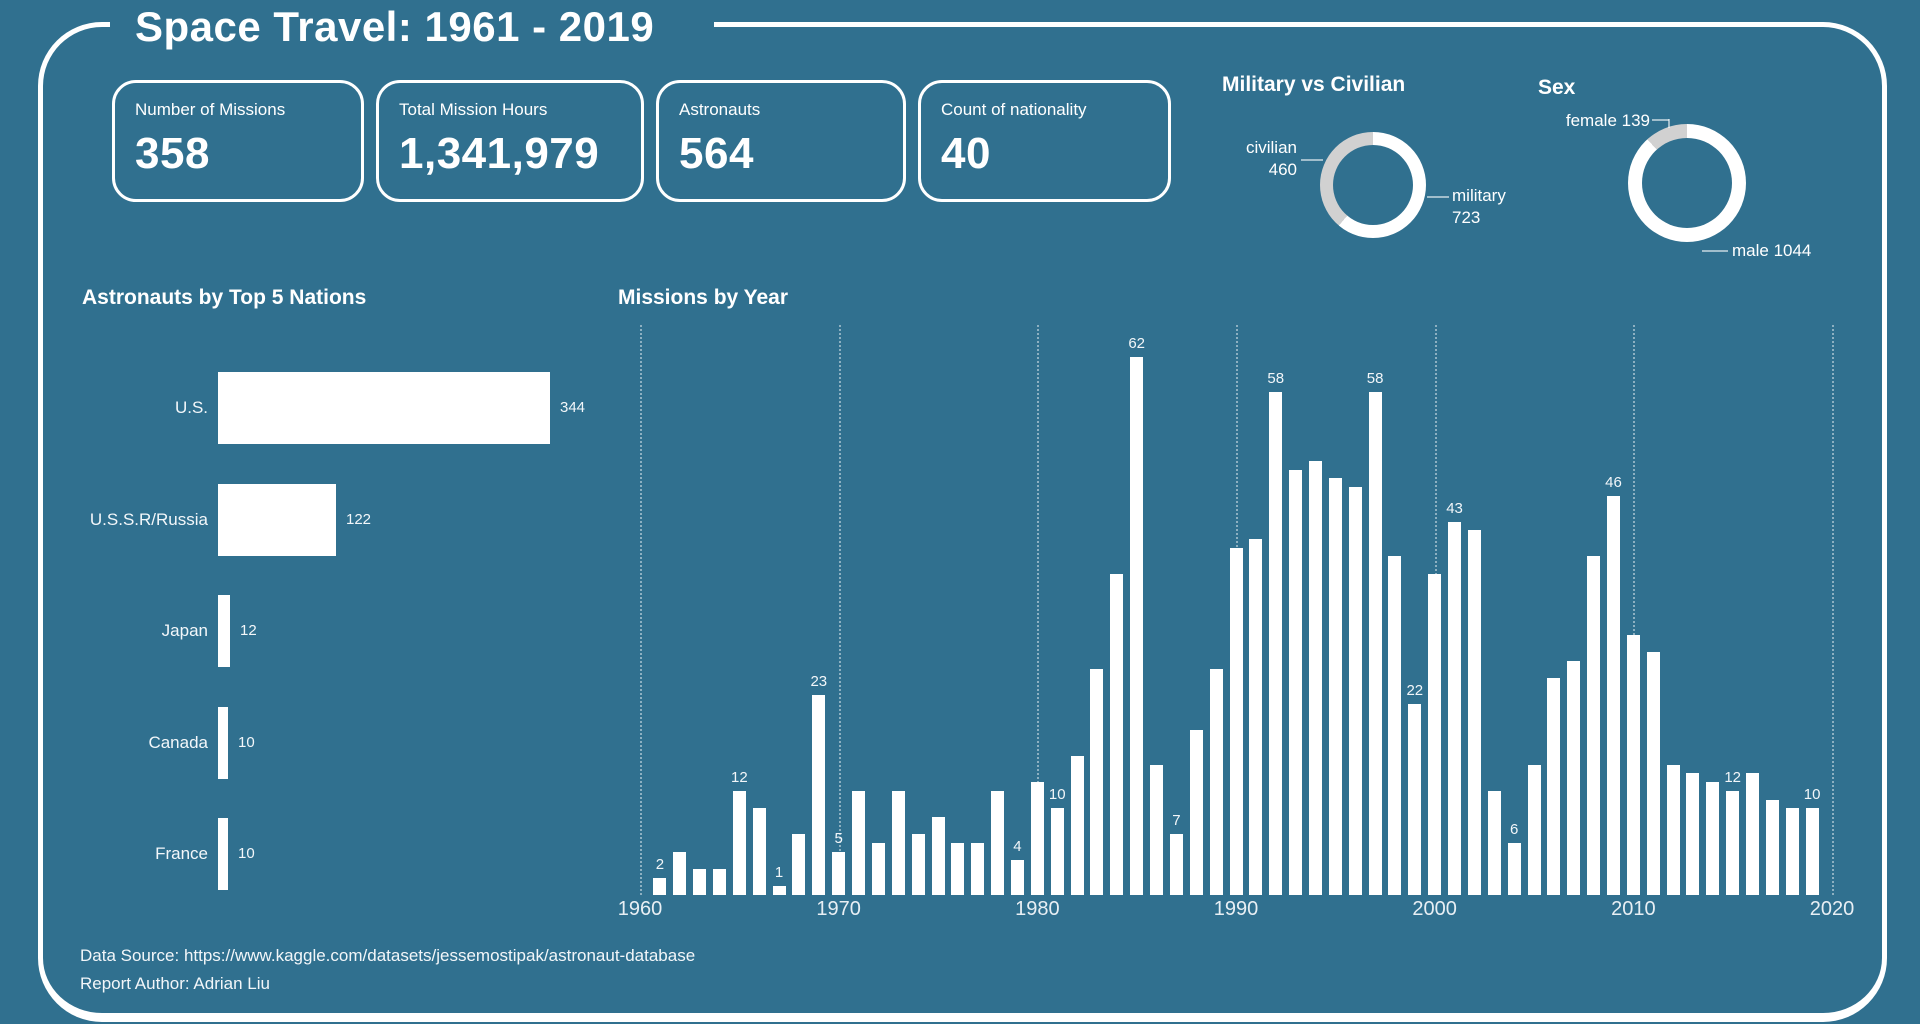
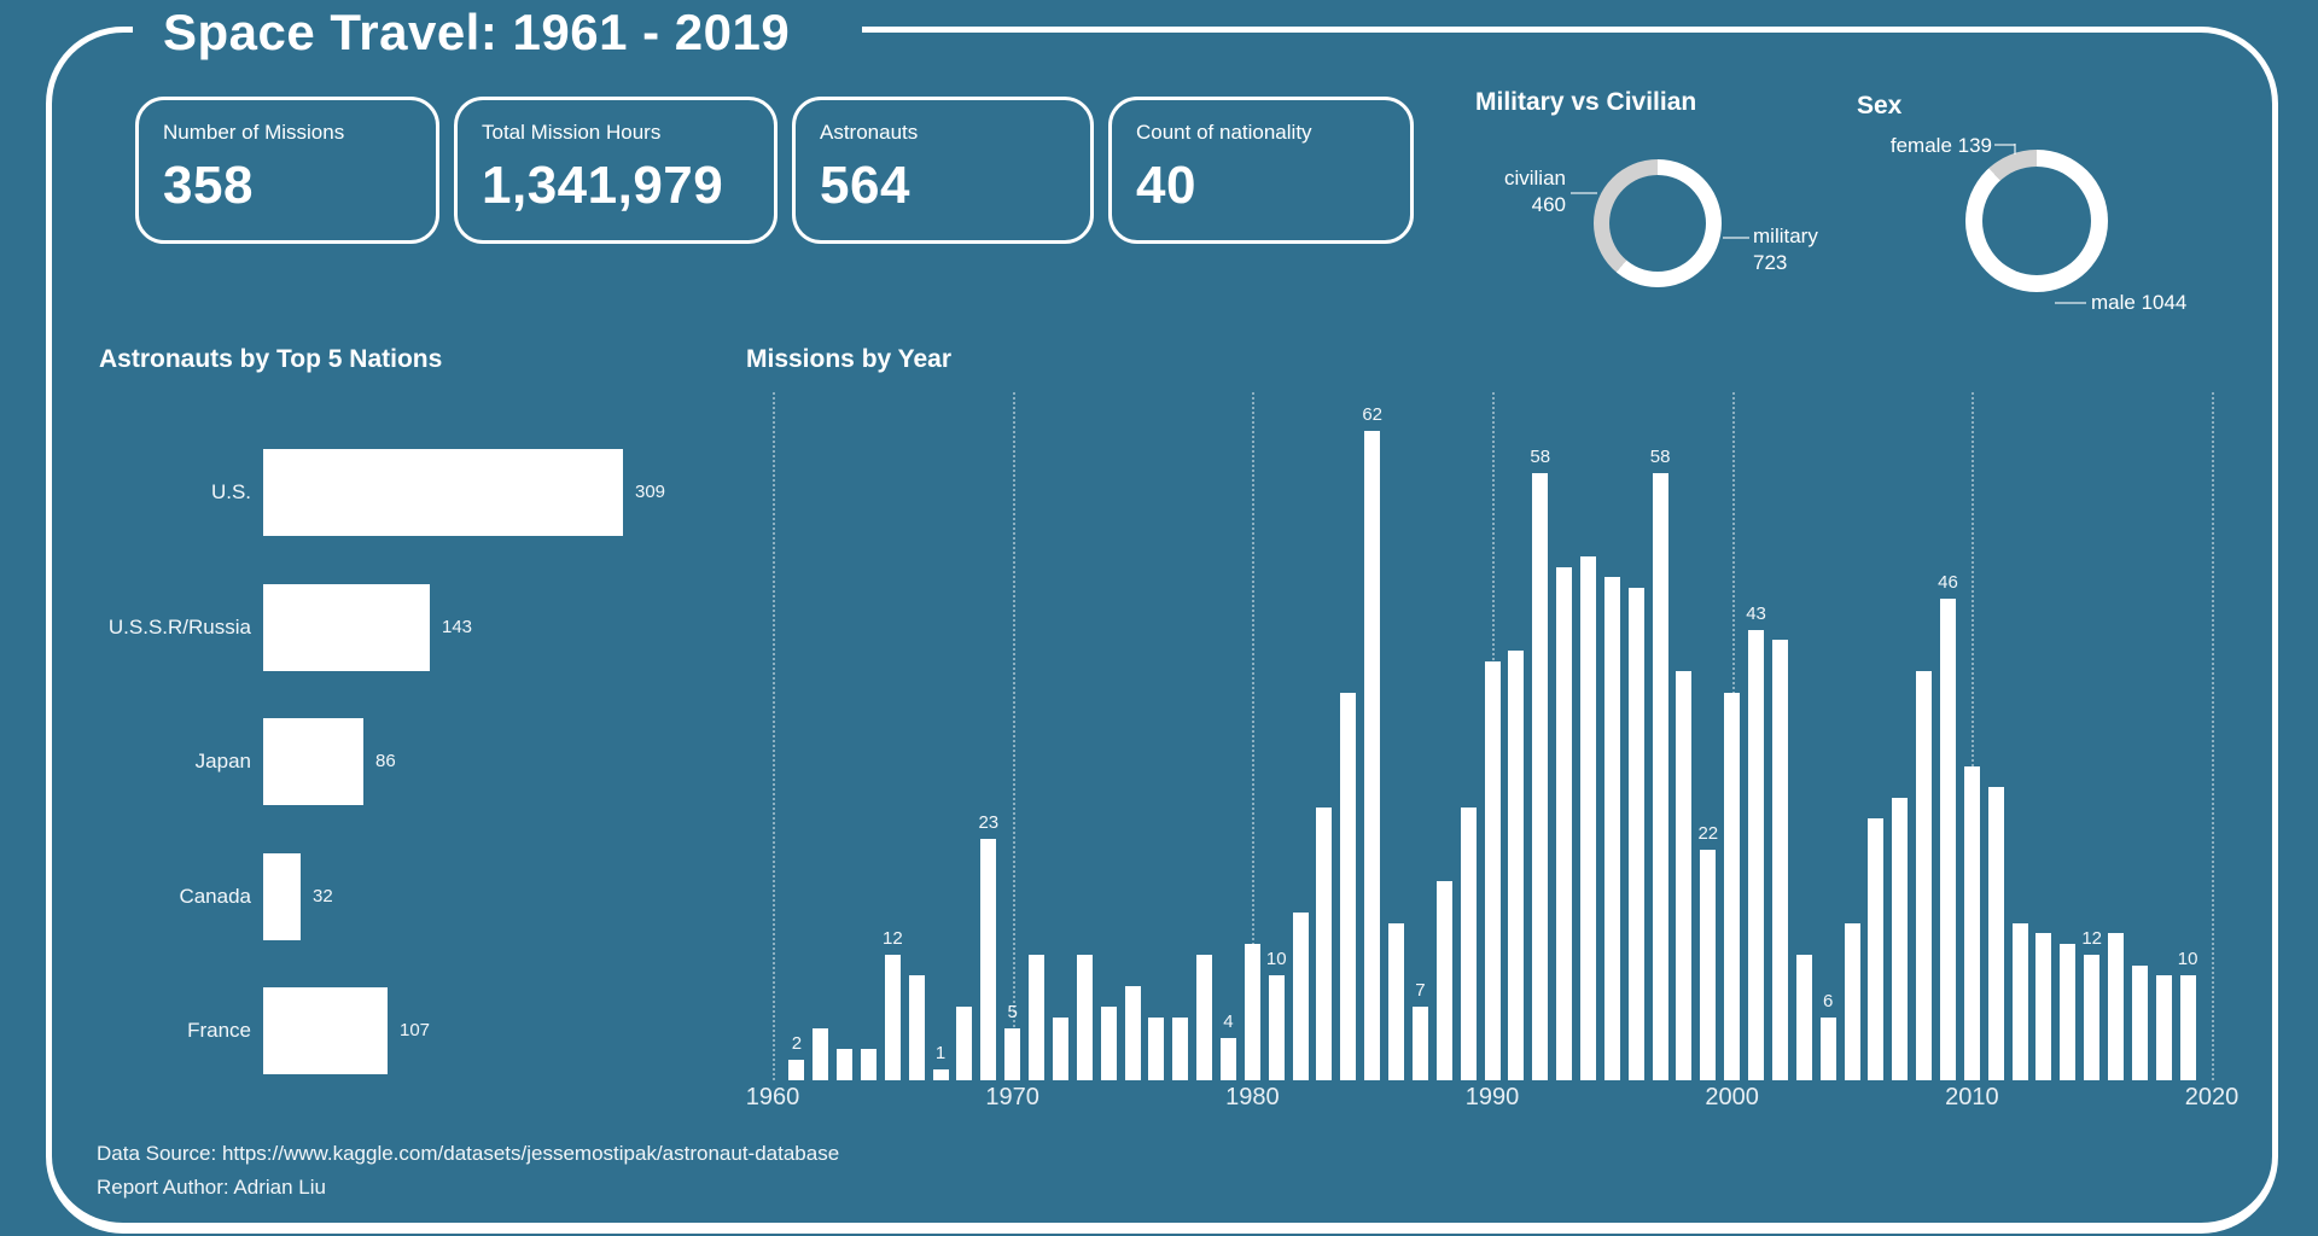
Astronauts by Top 5 Nations/U.S.: 344 -> 309
Astronauts by Top 5 Nations/U.S.S.R/Russia: 122 -> 143
Astronauts by Top 5 Nations/Japan: 12 -> 86
Astronauts by Top 5 Nations/Canada: 10 -> 32
Astronauts by Top 5 Nations/France: 10 -> 107
